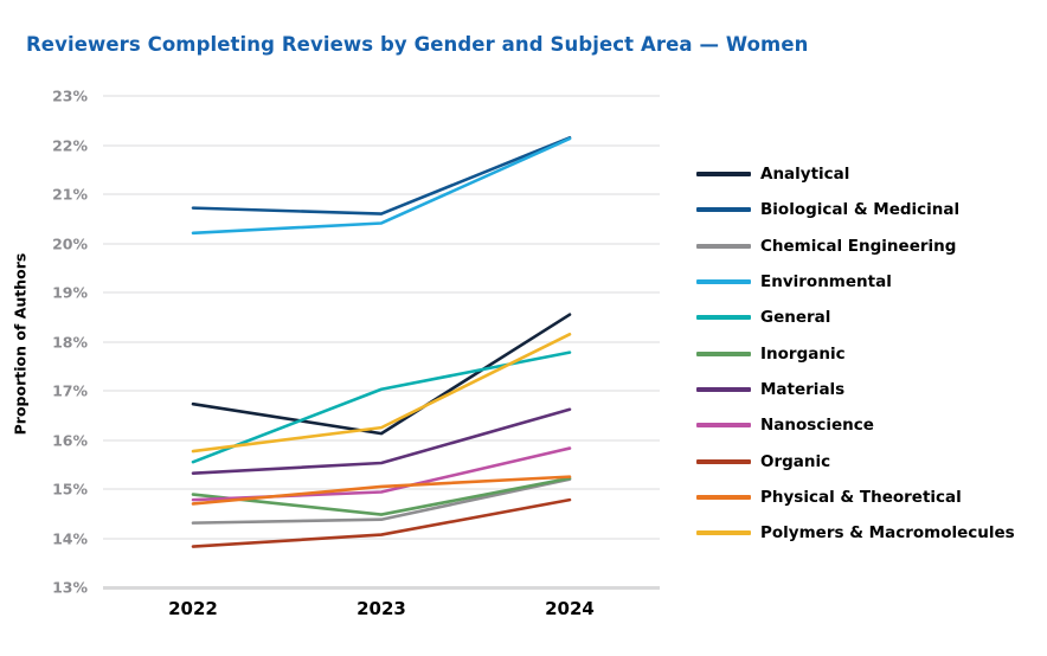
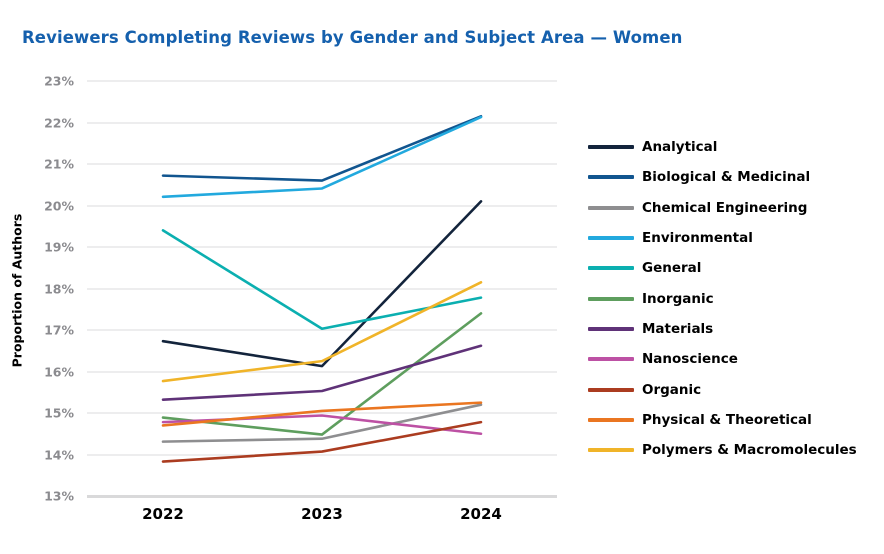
General/2022: 15.6% -> 19.4%
Analytical/2024: 18.6% -> 20.1%
Inorganic/2024: 15.2% -> 17.4%
Nanoscience/2024: 15.8% -> 14.5%
